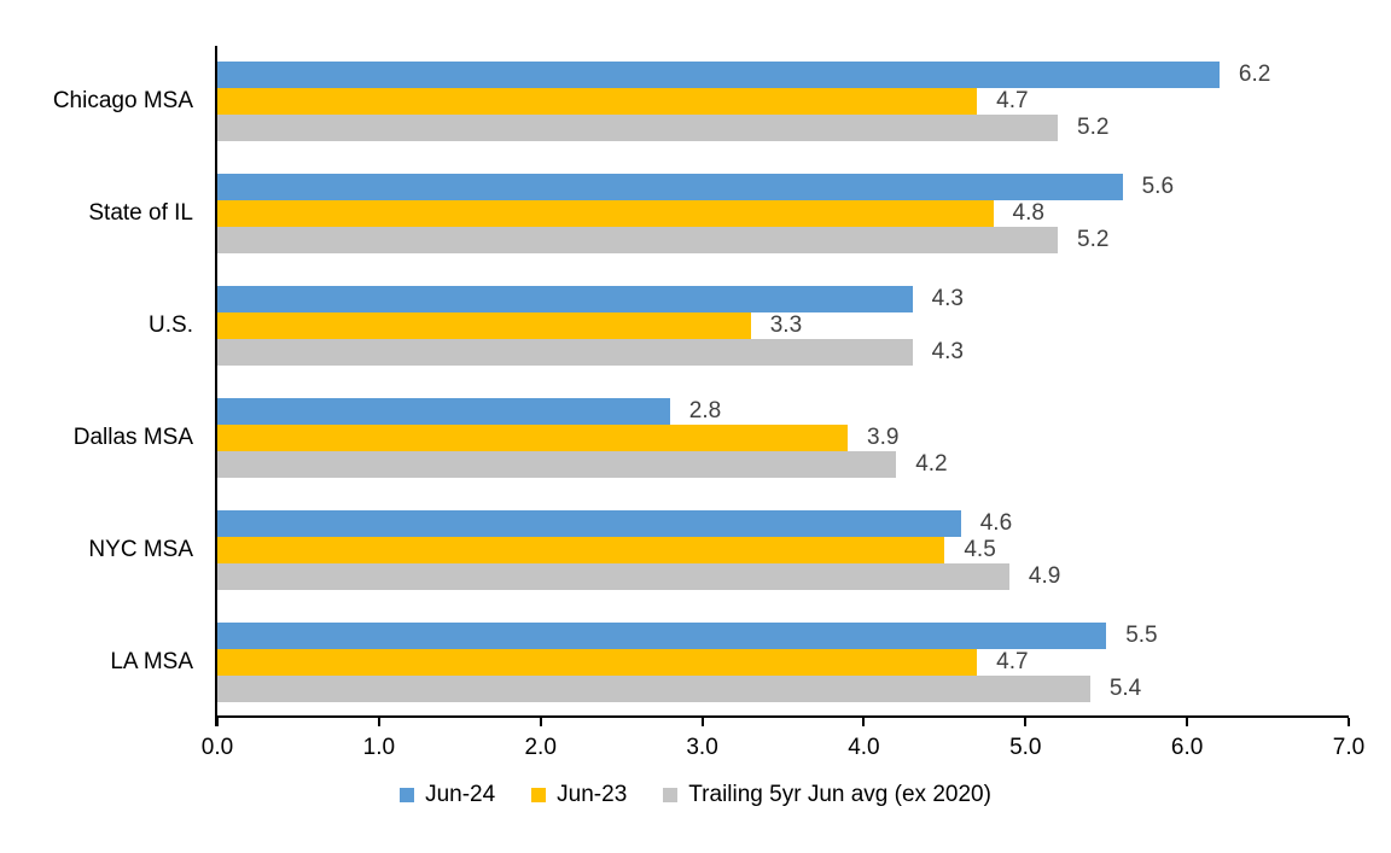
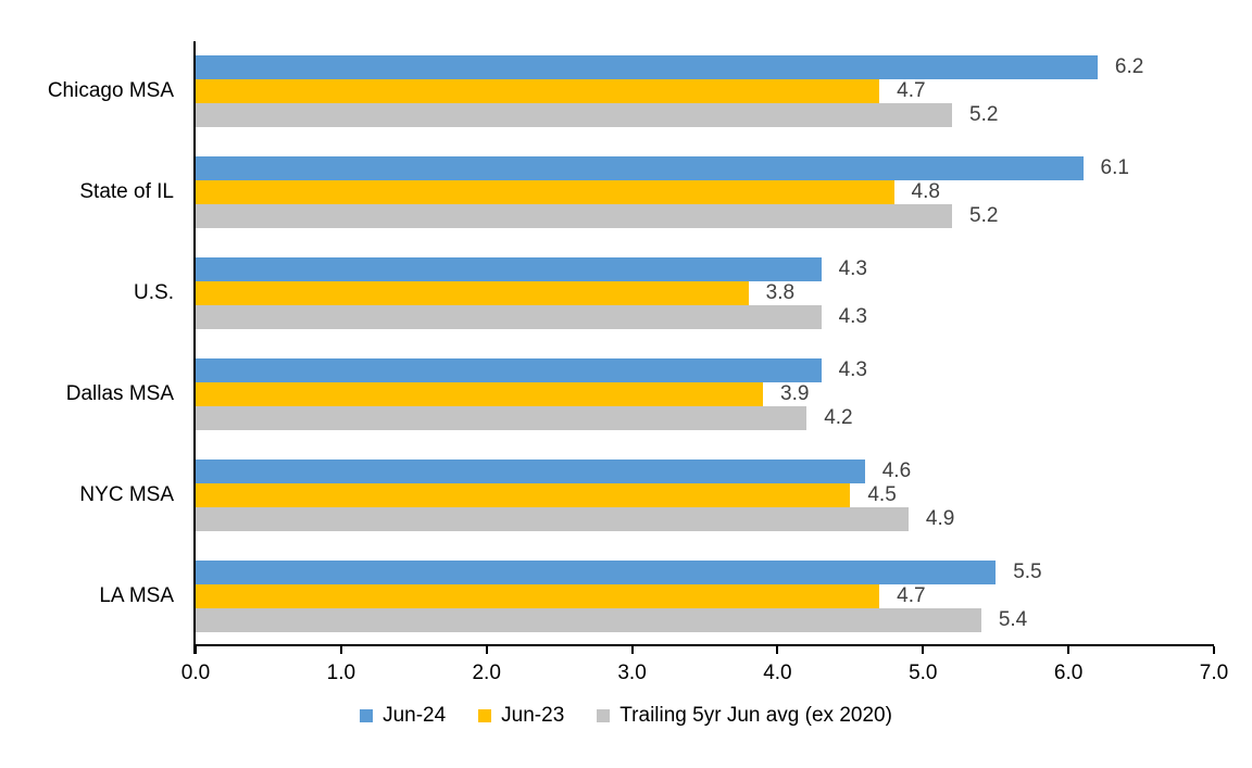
Jun-24/State of IL: 5.6 -> 6.1
Jun-23/U.S.: 3.3 -> 3.8
Jun-24/Dallas MSA: 2.8 -> 4.3
